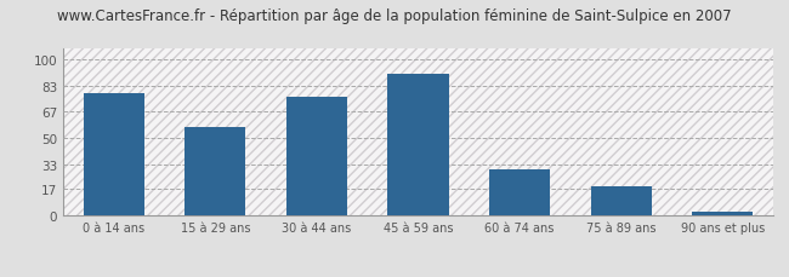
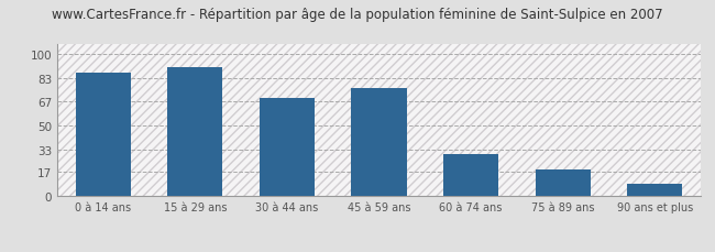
0 à 14 ans: 79 -> 87
15 à 29 ans: 57 -> 91
30 à 44 ans: 76 -> 69
45 à 59 ans: 91 -> 76
90 ans et plus: 3 -> 9
